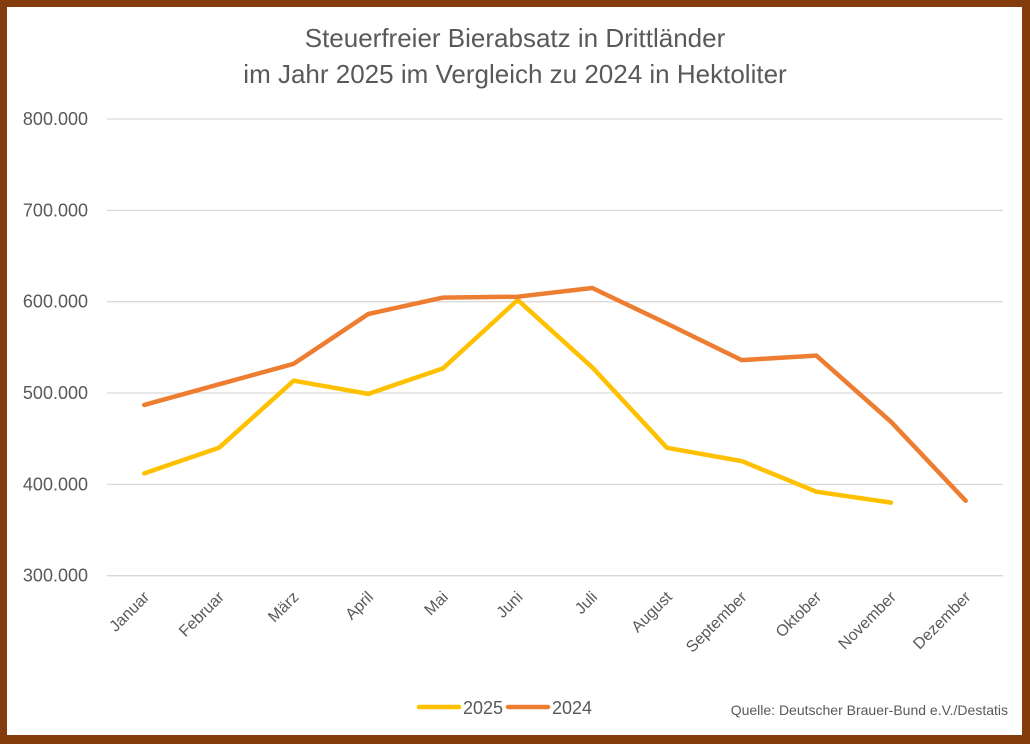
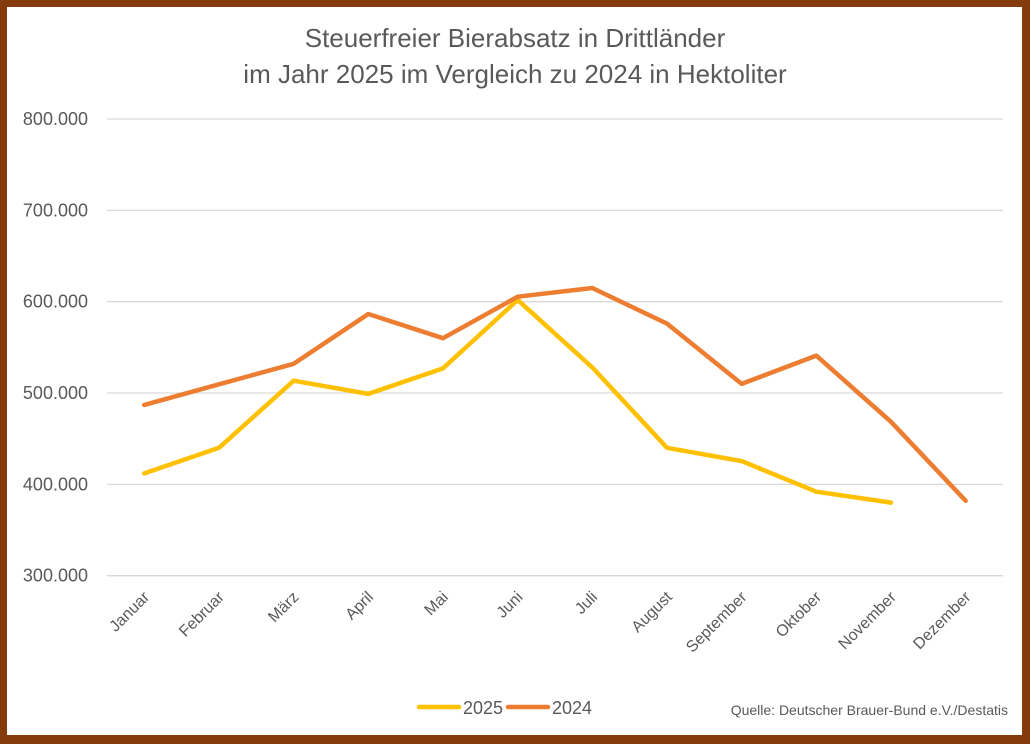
2024/Mai: 600000 -> 560000
2024/September: 540000 -> 510000
